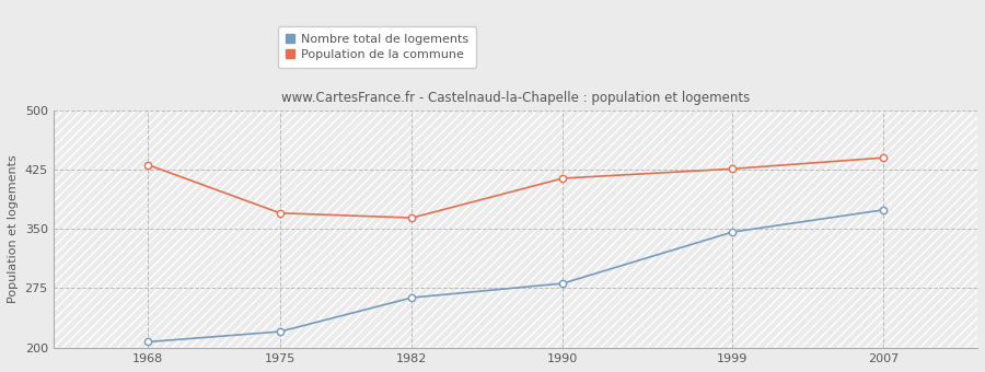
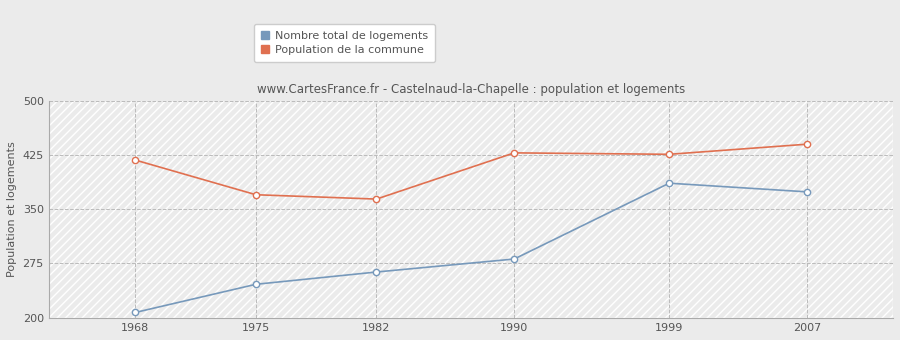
Population de la commune/1968: 431 -> 418
Nombre total de logements/1975: 220 -> 246
Population de la commune/1990: 414 -> 428
Nombre total de logements/1999: 346 -> 386
